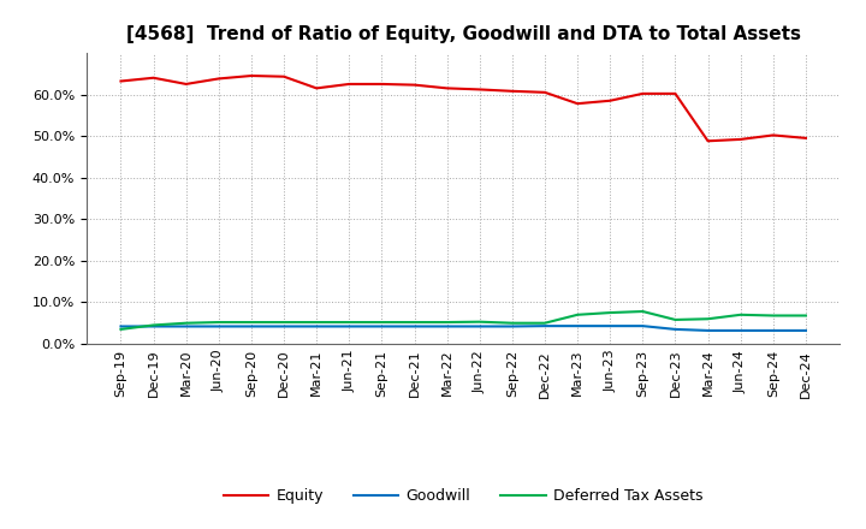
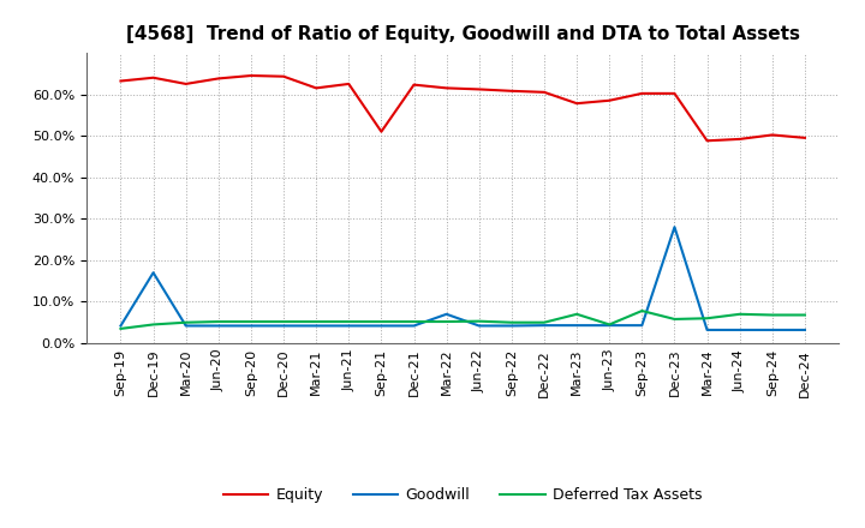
Goodwill/Dec-19: 4.2% -> 17.0%
Equity/Sep-21: 62.5% -> 51.0%
Goodwill/Mar-22: 4.2% -> 7.0%
Deferred Tax Assets/Jun-23: 7.5% -> 4.5%
Goodwill/Dec-23: 3.5% -> 28.0%
